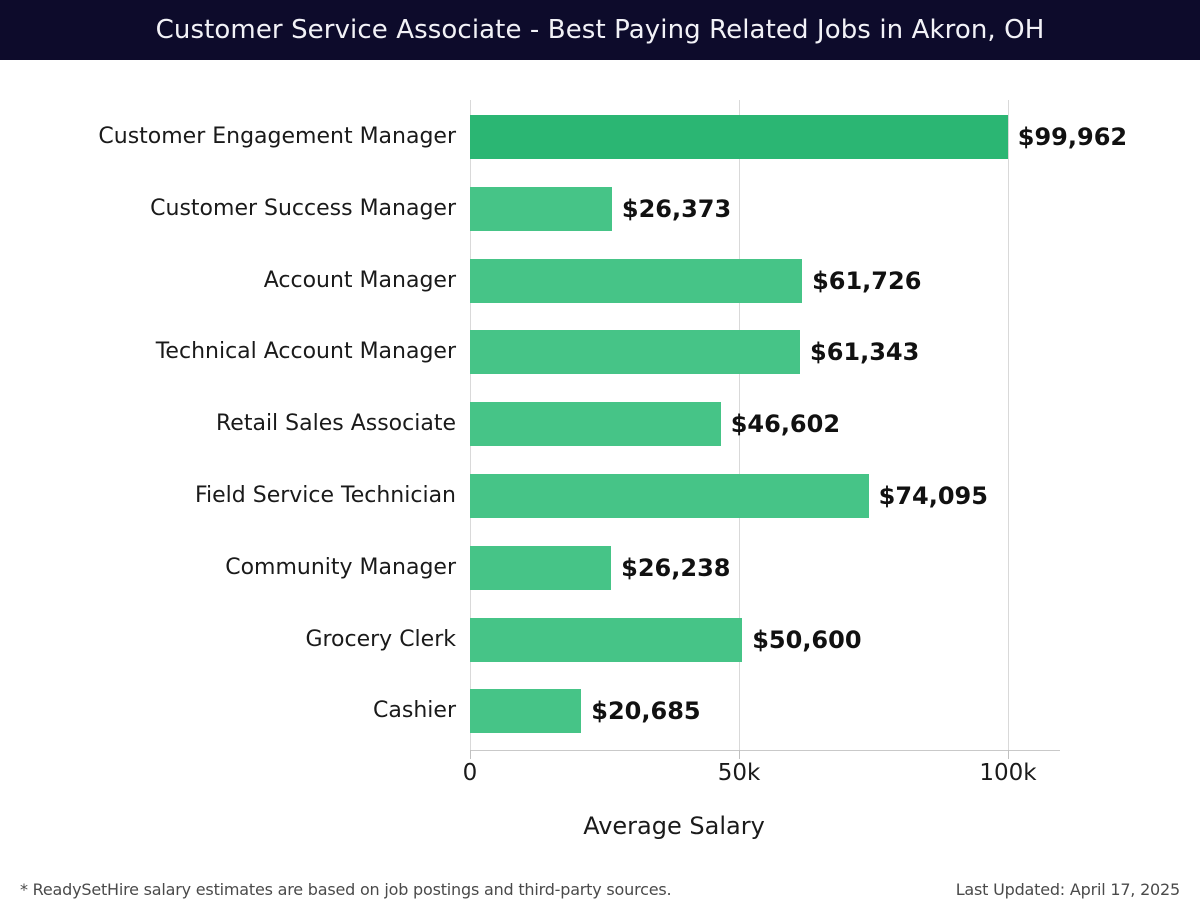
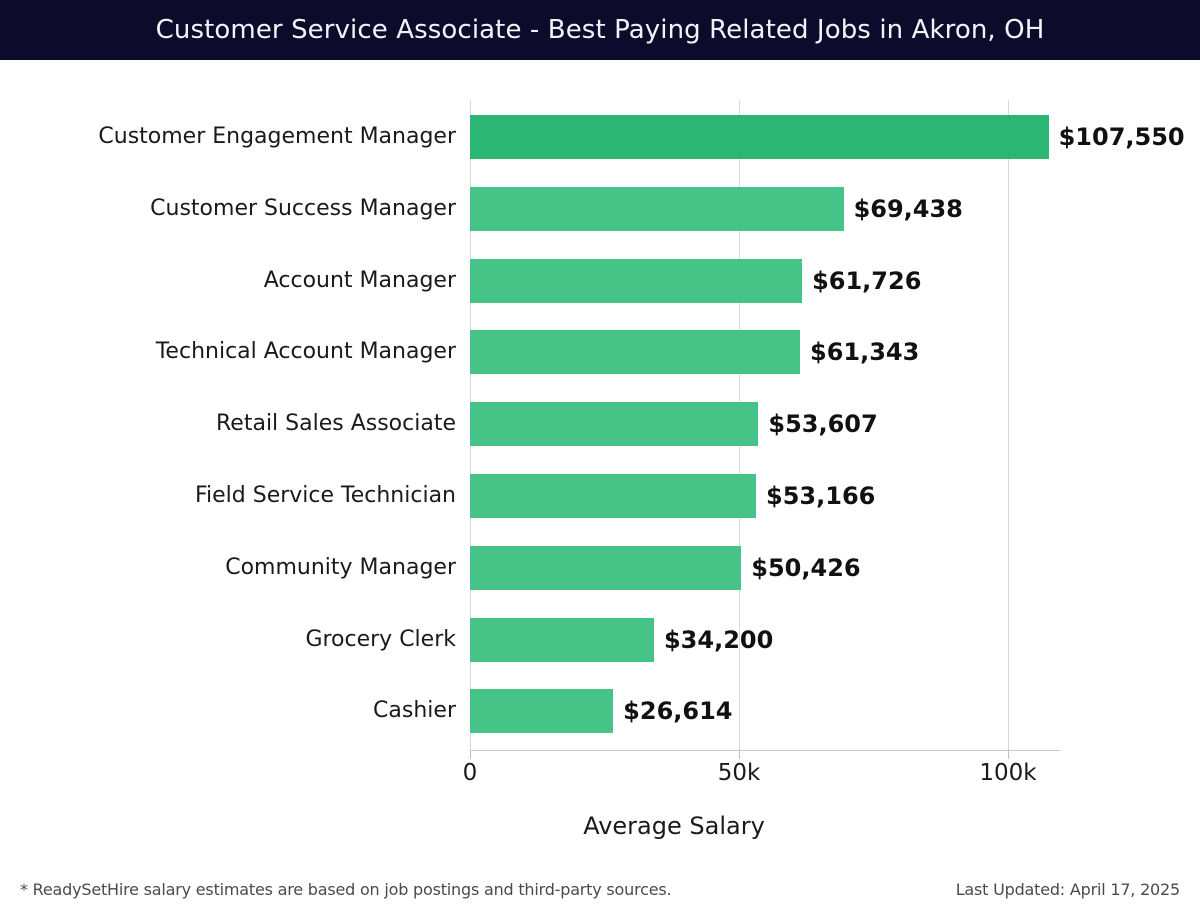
Customer Engagement Manager: $99,962 -> $107,550
Customer Success Manager: $26,373 -> $69,438
Retail Sales Associate: $46,602 -> $53,607
Field Service Technician: $74,095 -> $53,166
Community Manager: $26,238 -> $50,426
Grocery Clerk: $50,600 -> $34,200
Cashier: $20,685 -> $26,614
